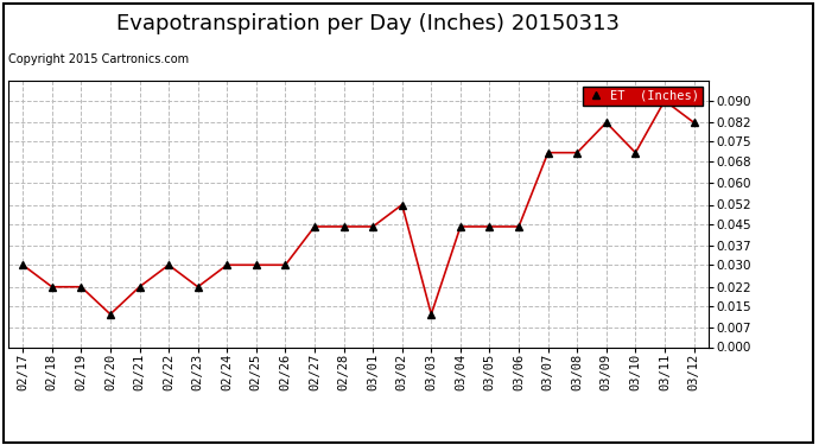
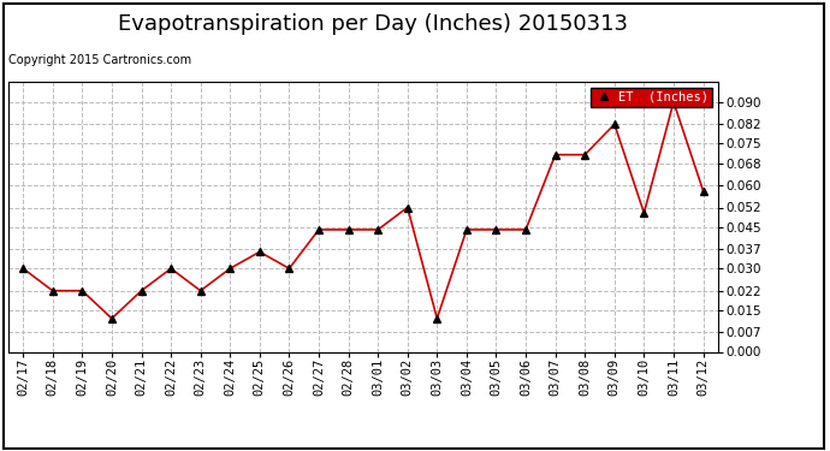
02/25: 0.030 -> 0.036
03/10: 0.071 -> 0.050
03/12: 0.082 -> 0.058
